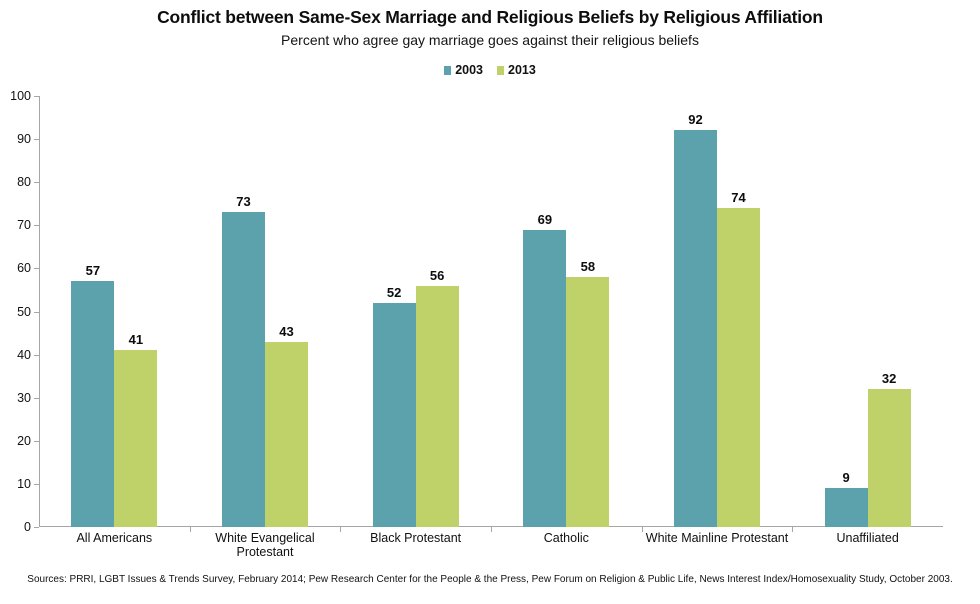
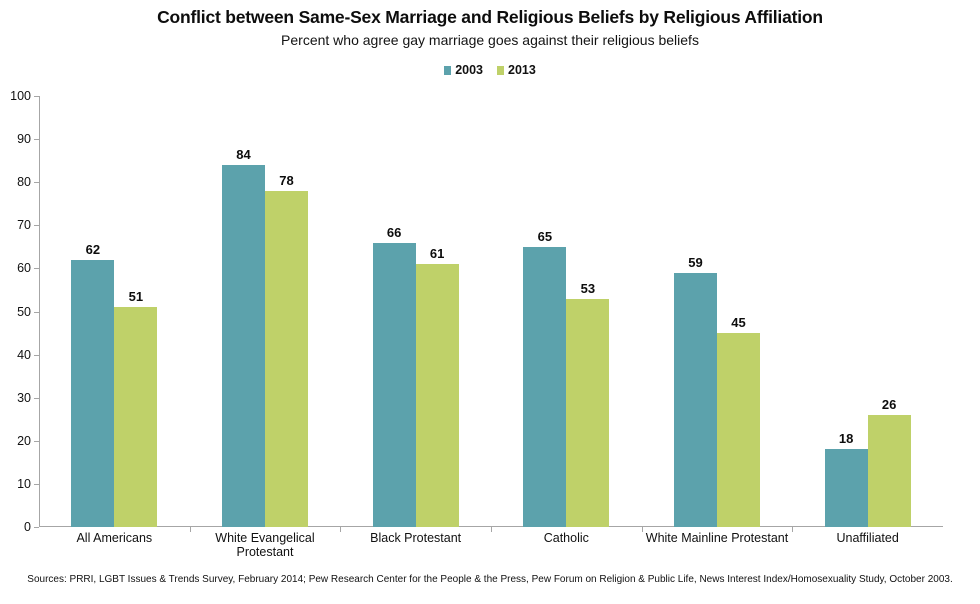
2003/All Americans: 57 -> 62
2013/All Americans: 41 -> 51
2003/White Evangelical Protestant: 73 -> 84
2013/White Evangelical Protestant: 43 -> 78
2003/Black Protestant: 52 -> 66
2013/Black Protestant: 56 -> 61
2003/Catholic: 69 -> 65
2013/Catholic: 58 -> 53
2003/White Mainline Protestant: 92 -> 59
2013/White Mainline Protestant: 74 -> 45
2003/Unaffiliated: 9 -> 18
2013/Unaffiliated: 32 -> 26
